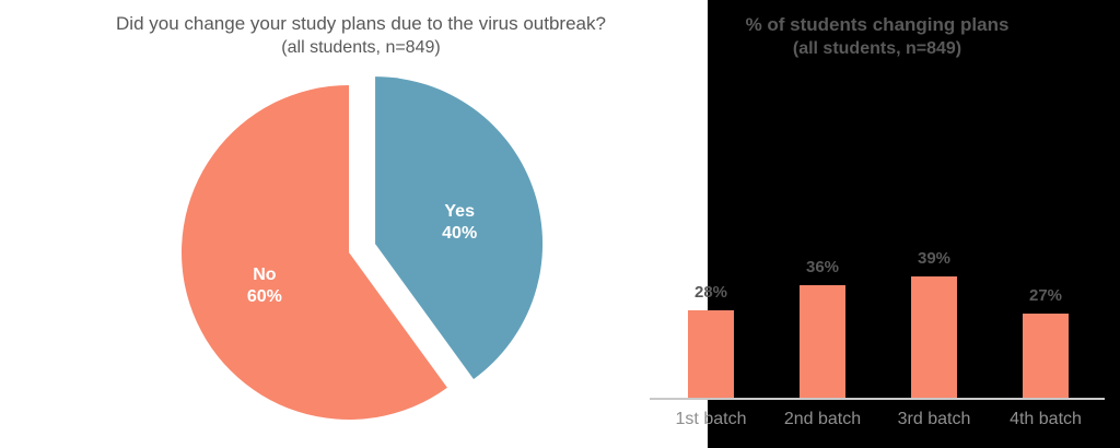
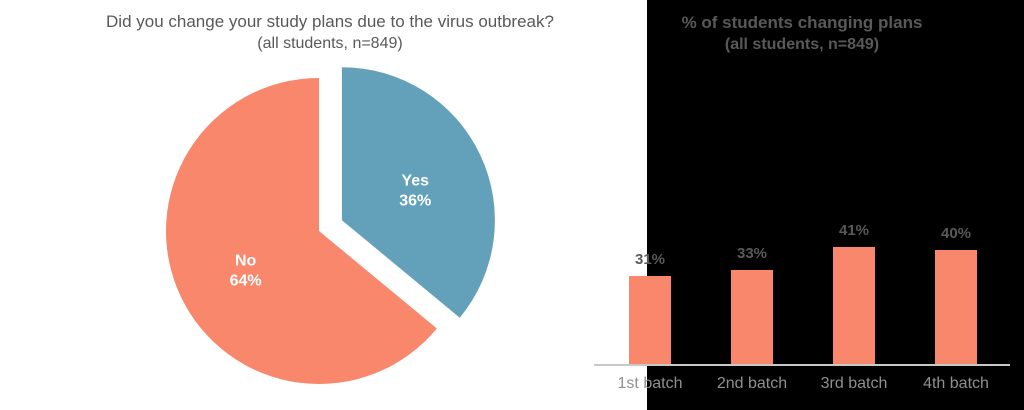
Did you change your study plans due to the virus outbreak?/Yes: 40% -> 36%
Did you change your study plans due to the virus outbreak?/No: 60% -> 64%
% of students changing plans/1st batch: 28% -> 31%
% of students changing plans/2nd batch: 36% -> 33%
% of students changing plans/3rd batch: 39% -> 41%
% of students changing plans/4th batch: 27% -> 40%
